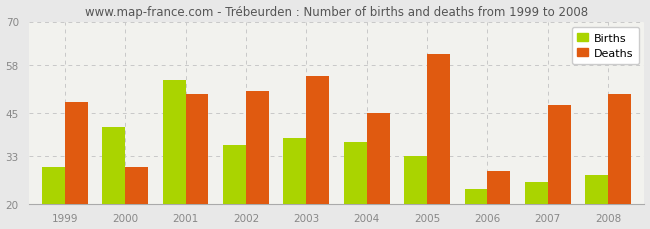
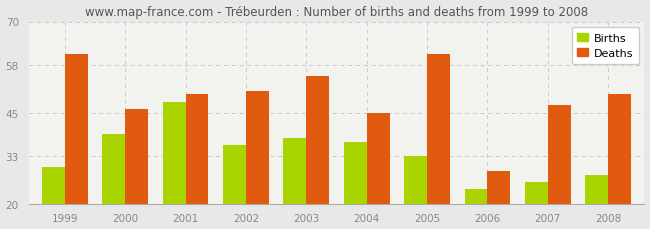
Deaths/1999: 48 -> 61
Births/2000: 41 -> 39
Deaths/2000: 30 -> 46
Births/2001: 54 -> 48
